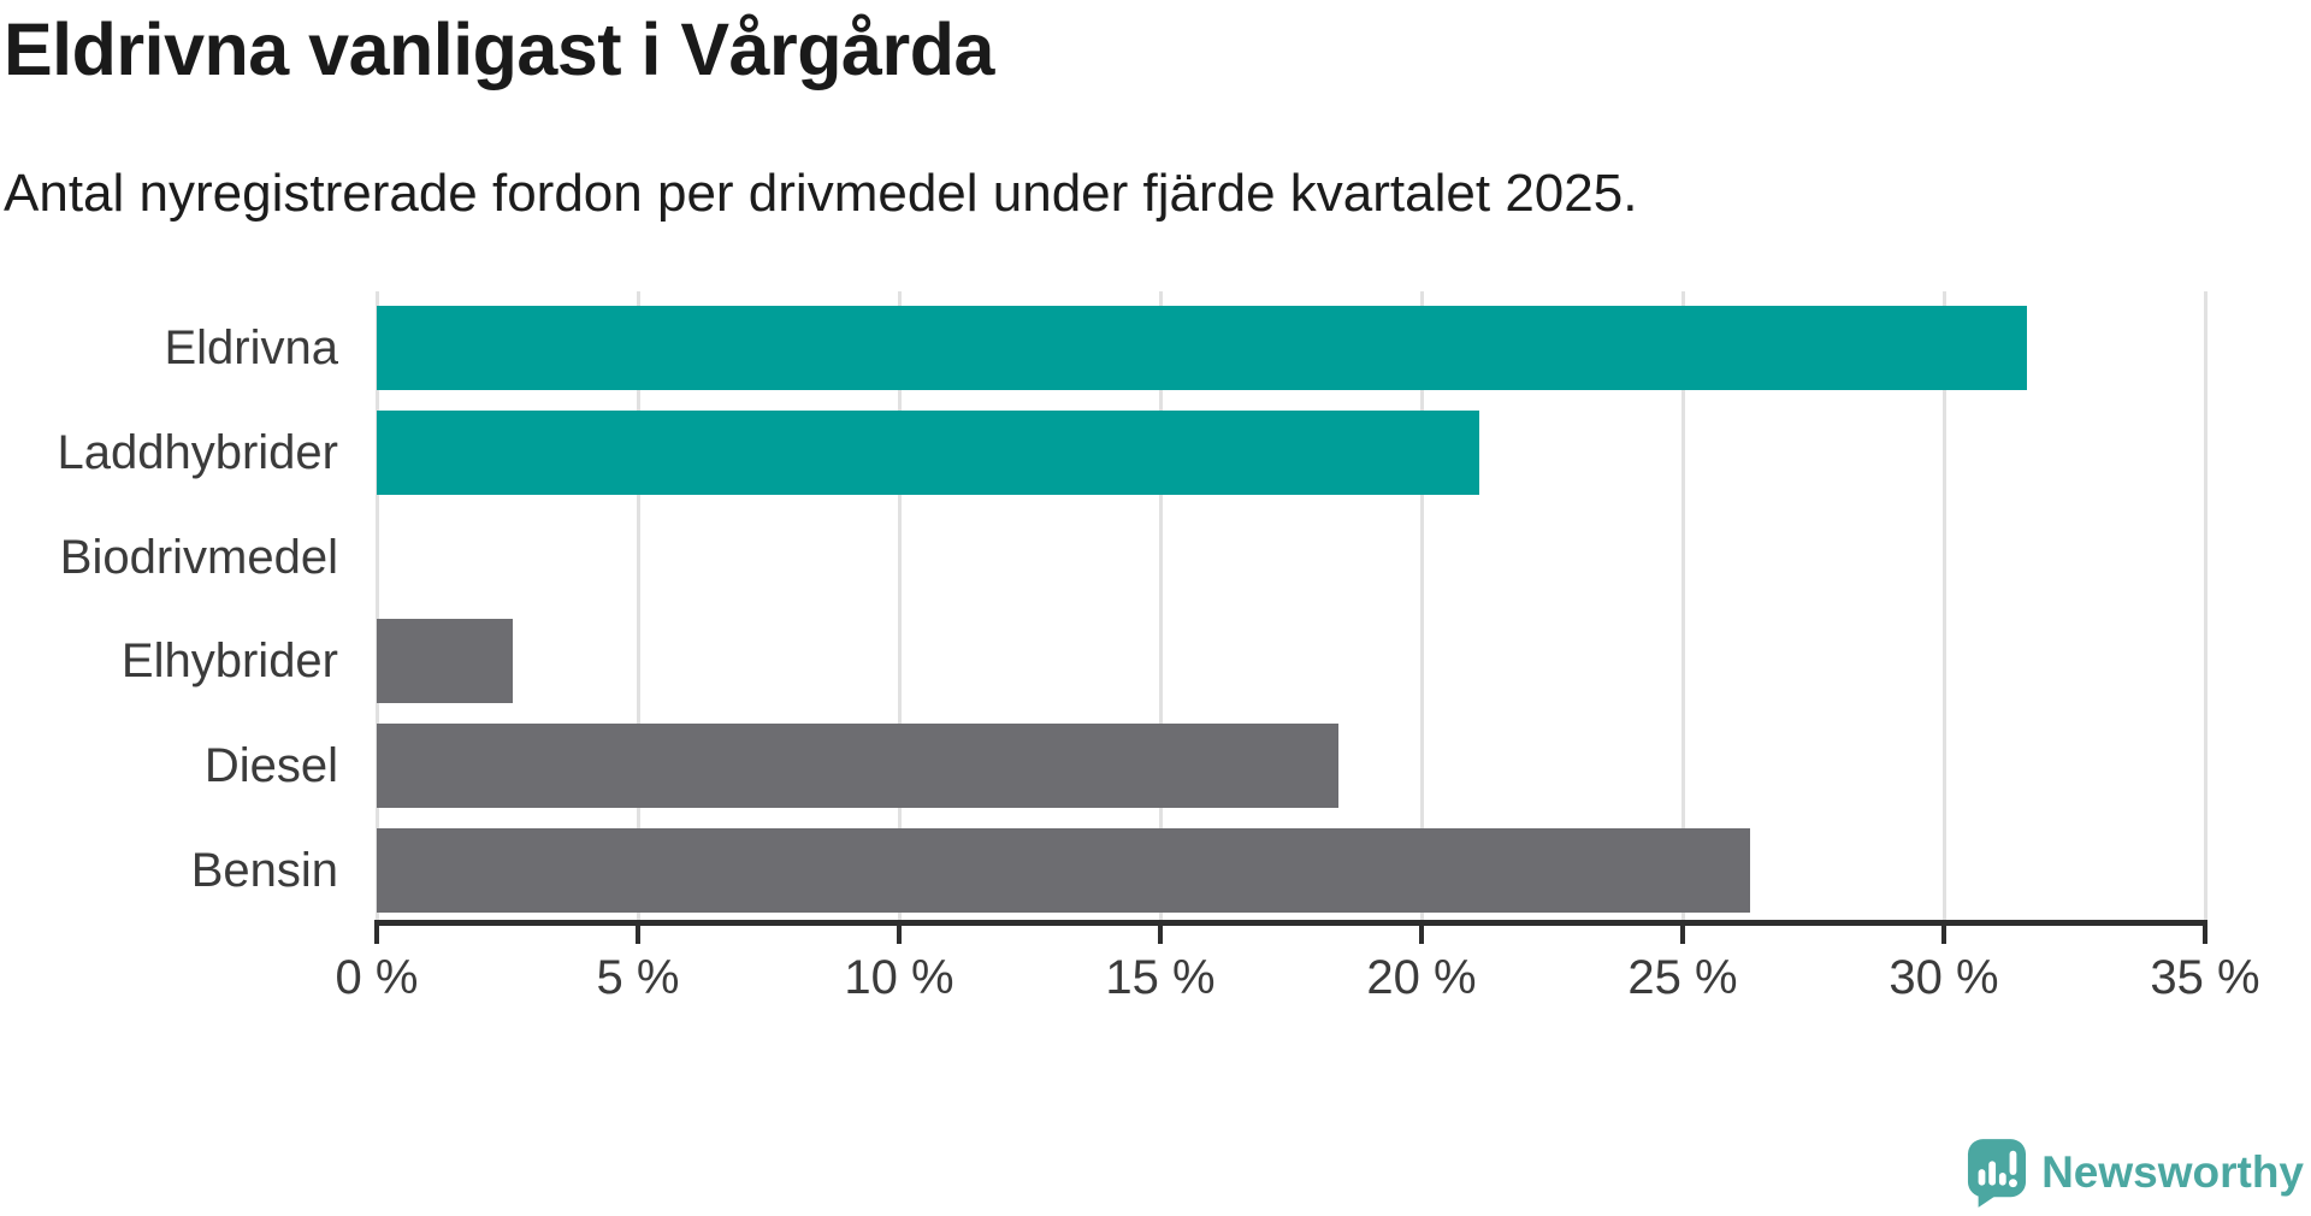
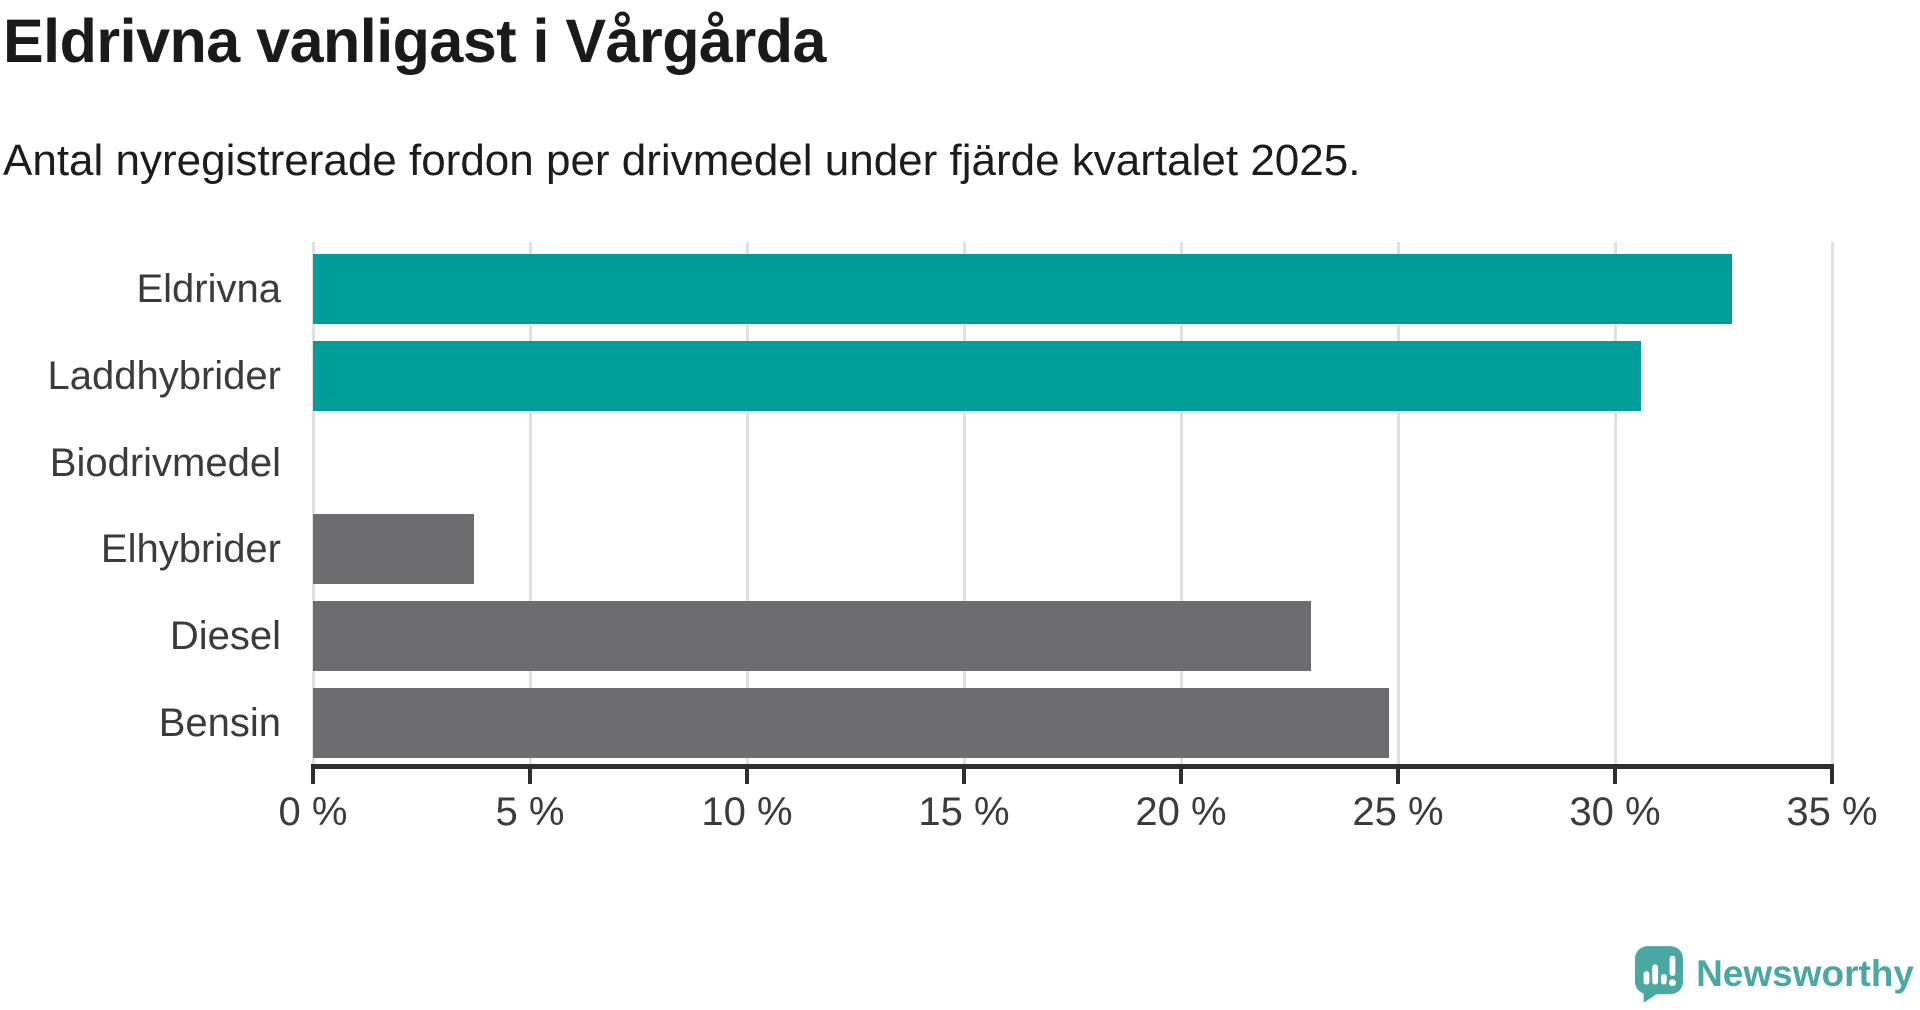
Eldrivna: 31.6% -> 32.7%
Laddhybrider: 21.1% -> 30.6%
Elhybrider: 2.6% -> 3.7%
Diesel: 18.4% -> 23.0%
Bensin: 26.3% -> 24.8%
